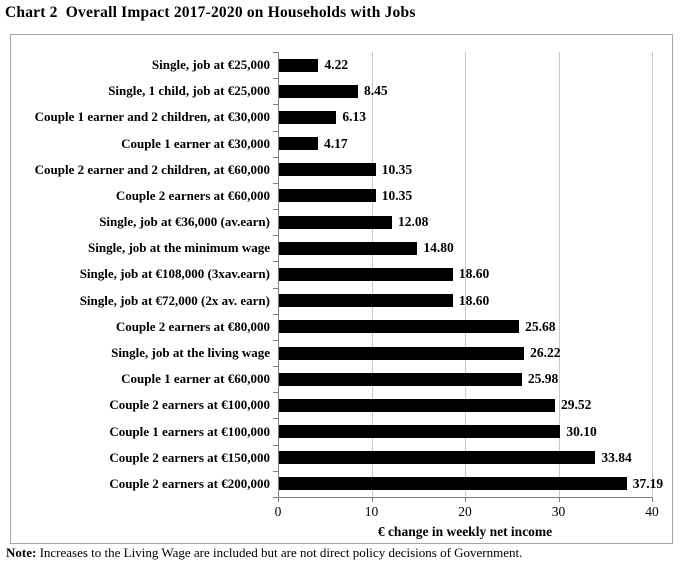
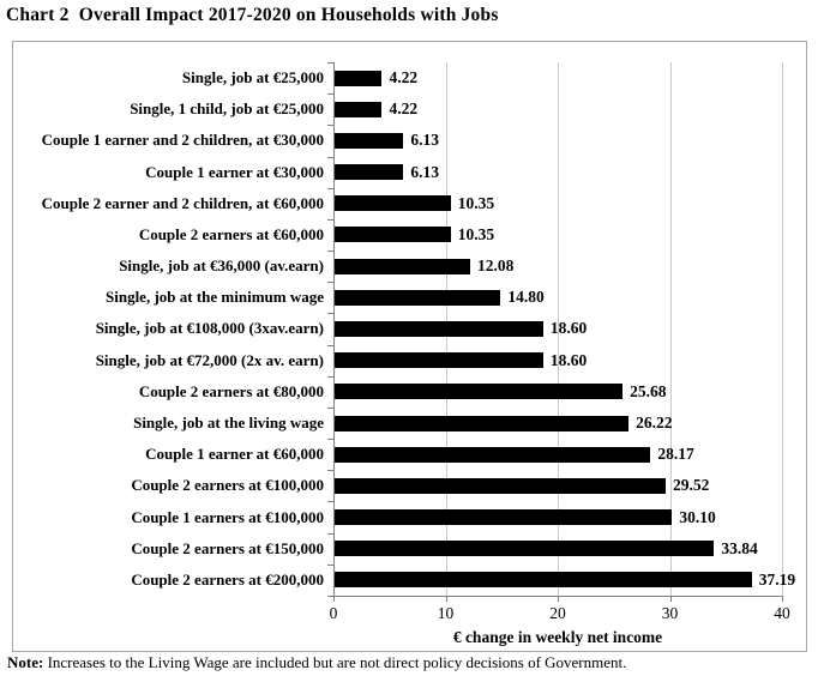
Single, 1 child, job at €25,000: 8.45 -> 4.22
Couple 1 earner at €30,000: 4.17 -> 6.13
Couple 1 earner at €60,000: 25.98 -> 28.17
